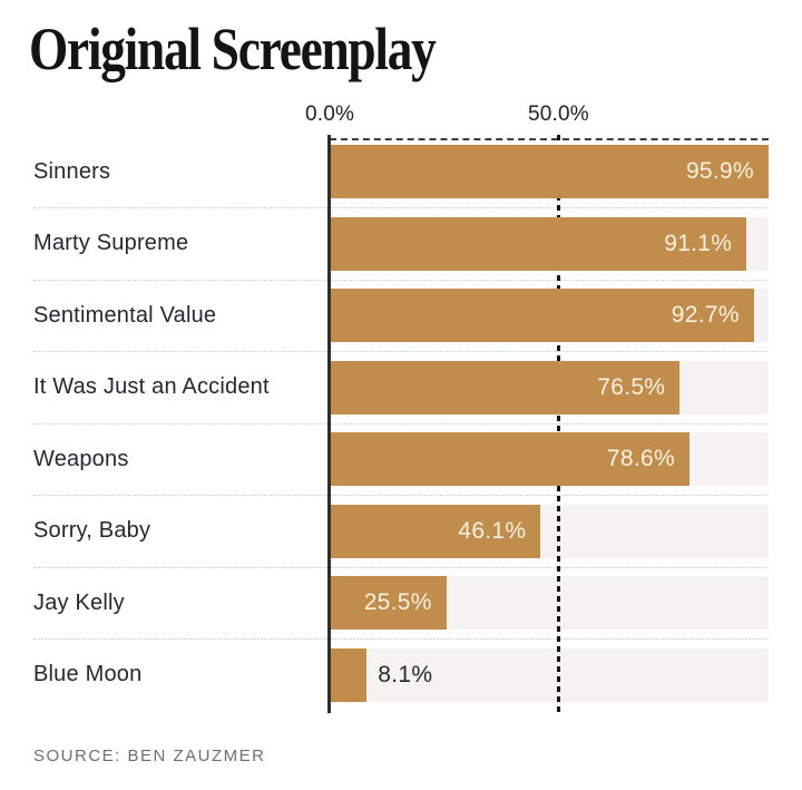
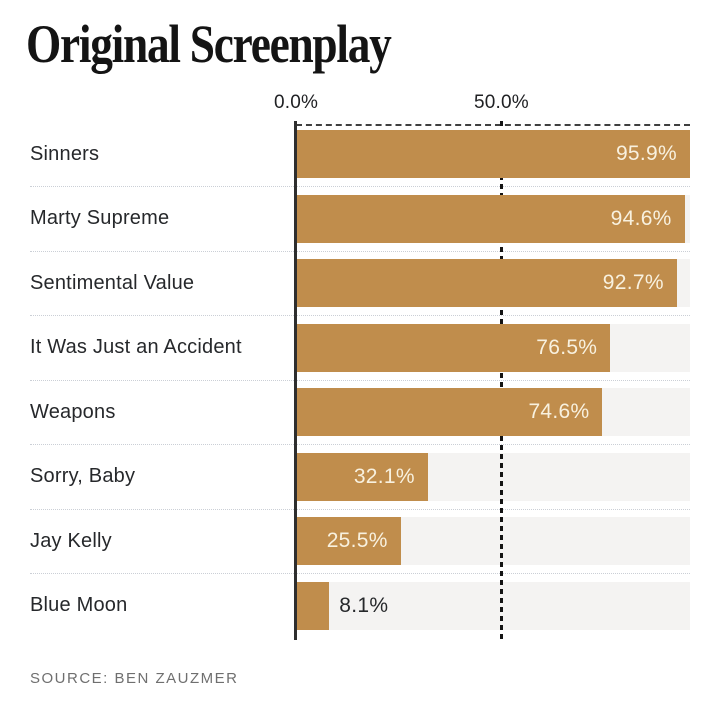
Marty Supreme: 91.1% -> 94.6%
Weapons: 78.6% -> 74.6%
Sorry, Baby: 46.1% -> 32.1%
